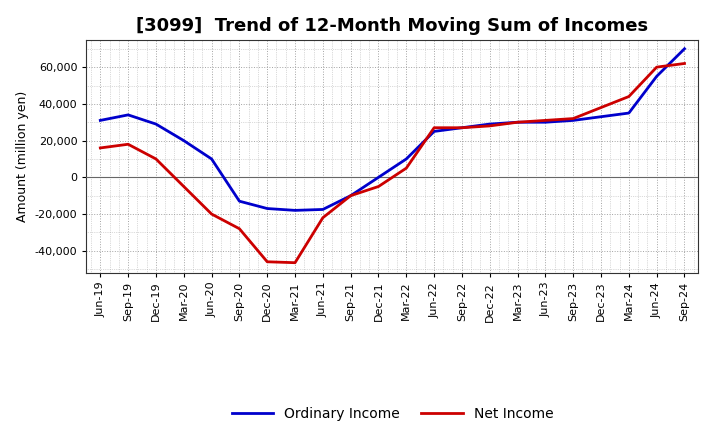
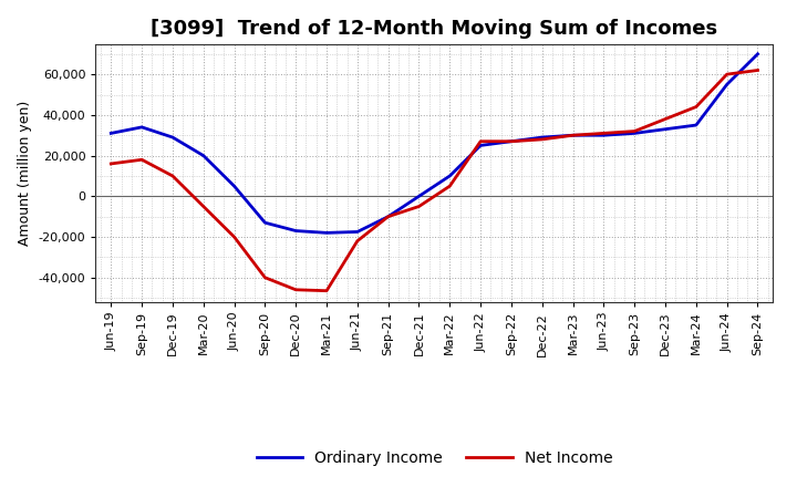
Ordinary Income/Jun-20: 10,000 -> 5,000
Net Income/Sep-20: -28,000 -> -40,000
